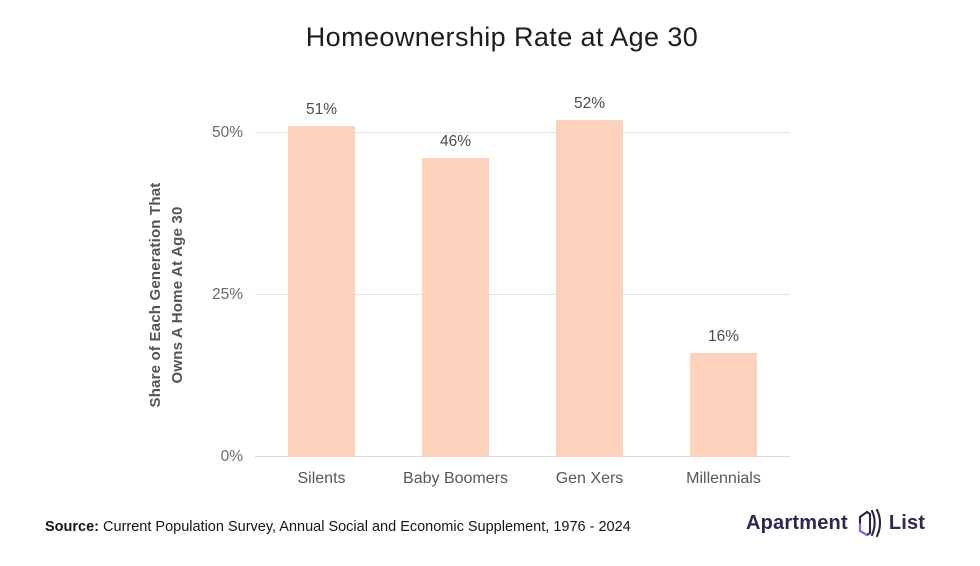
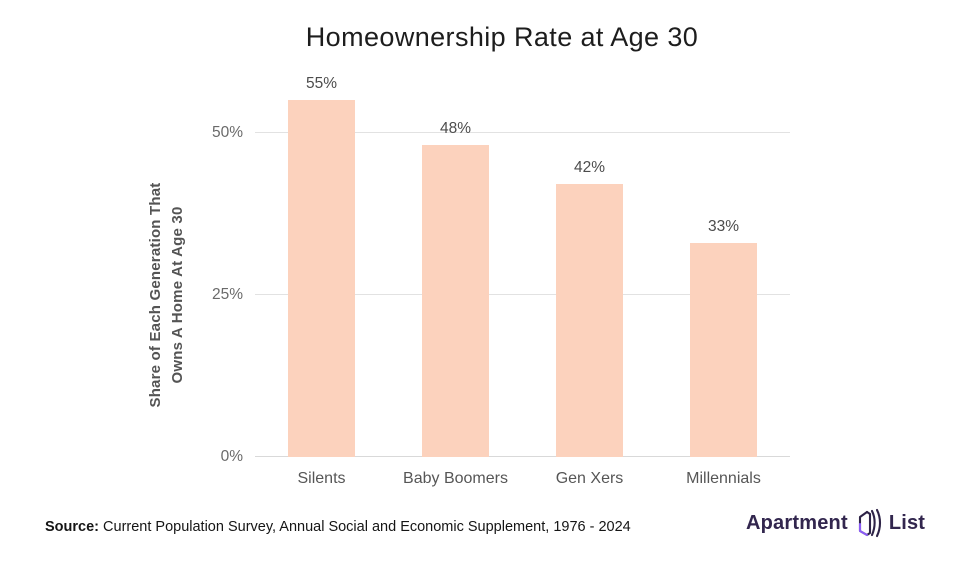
Silents: 51% -> 55%
Baby Boomers: 46% -> 48%
Gen Xers: 52% -> 42%
Millennials: 16% -> 33%
